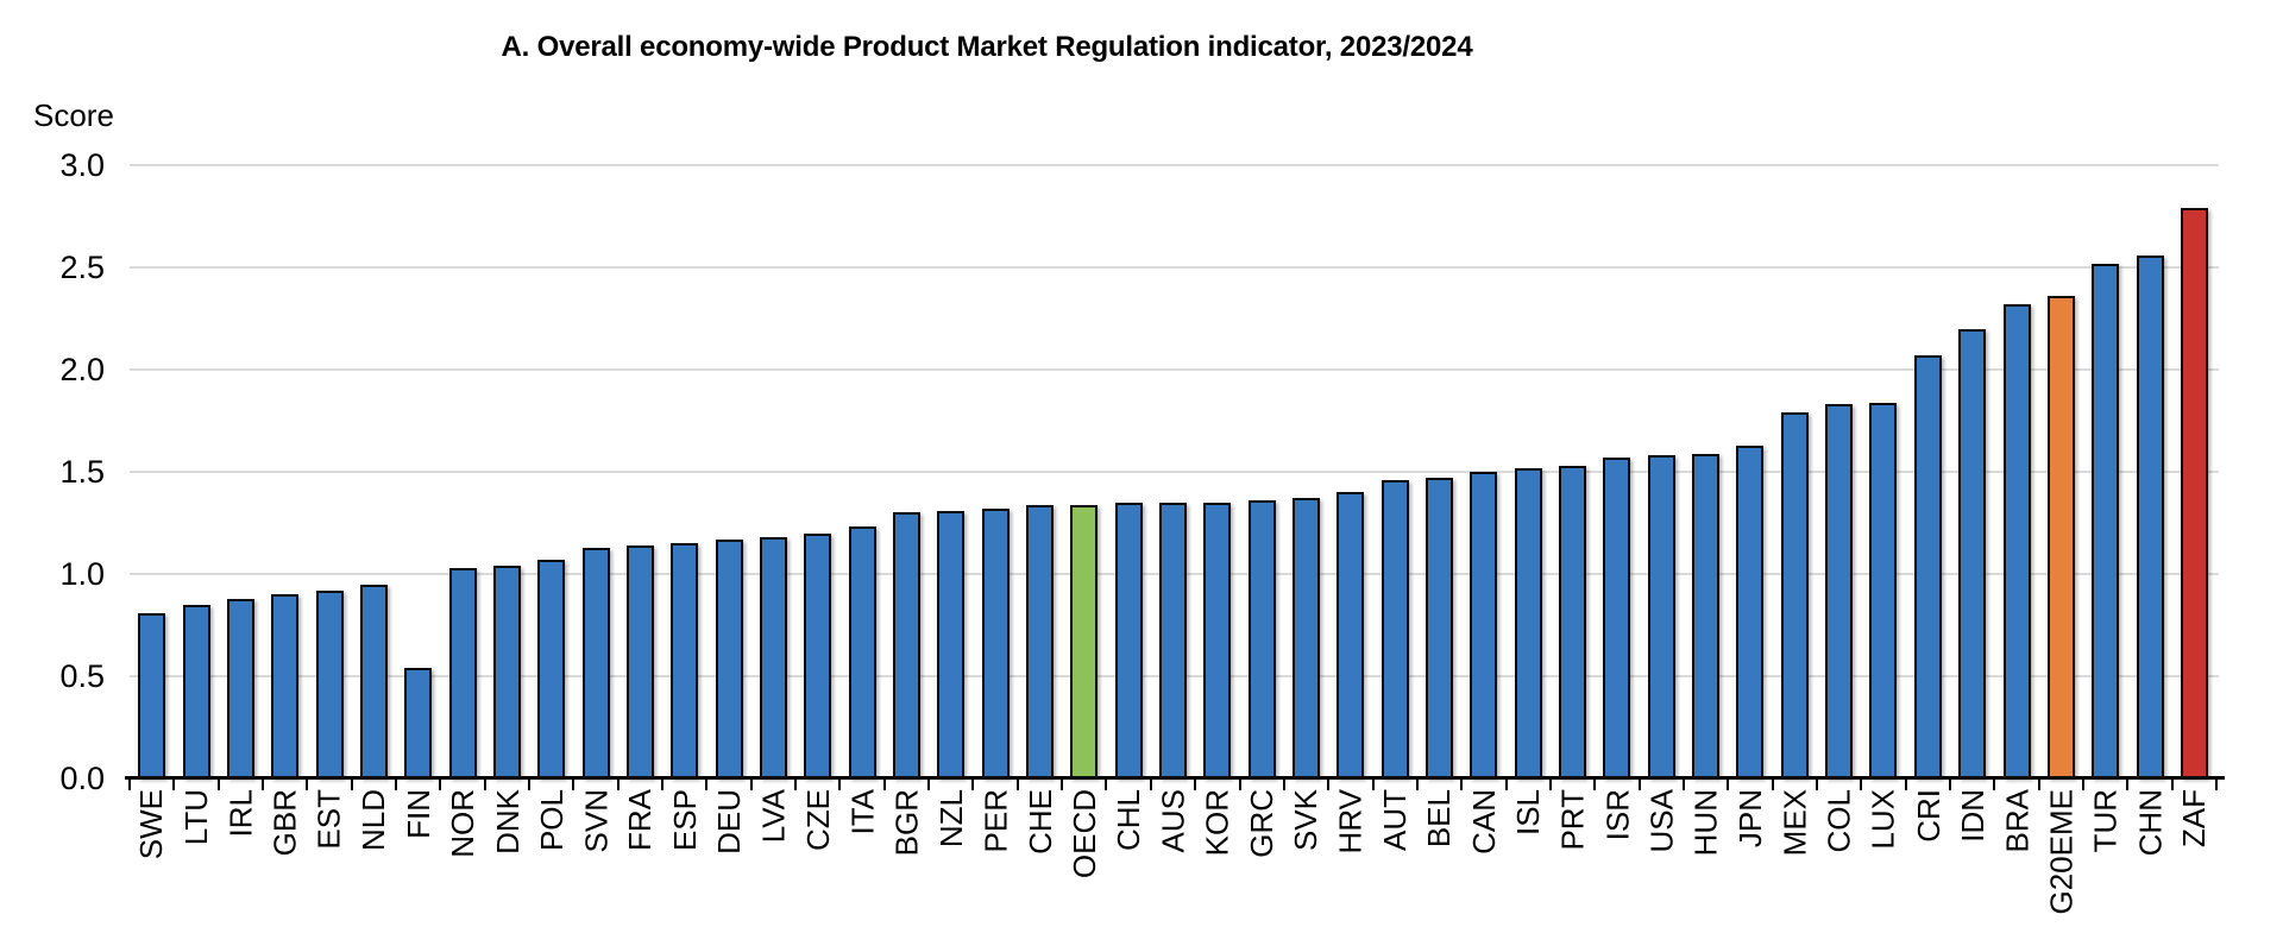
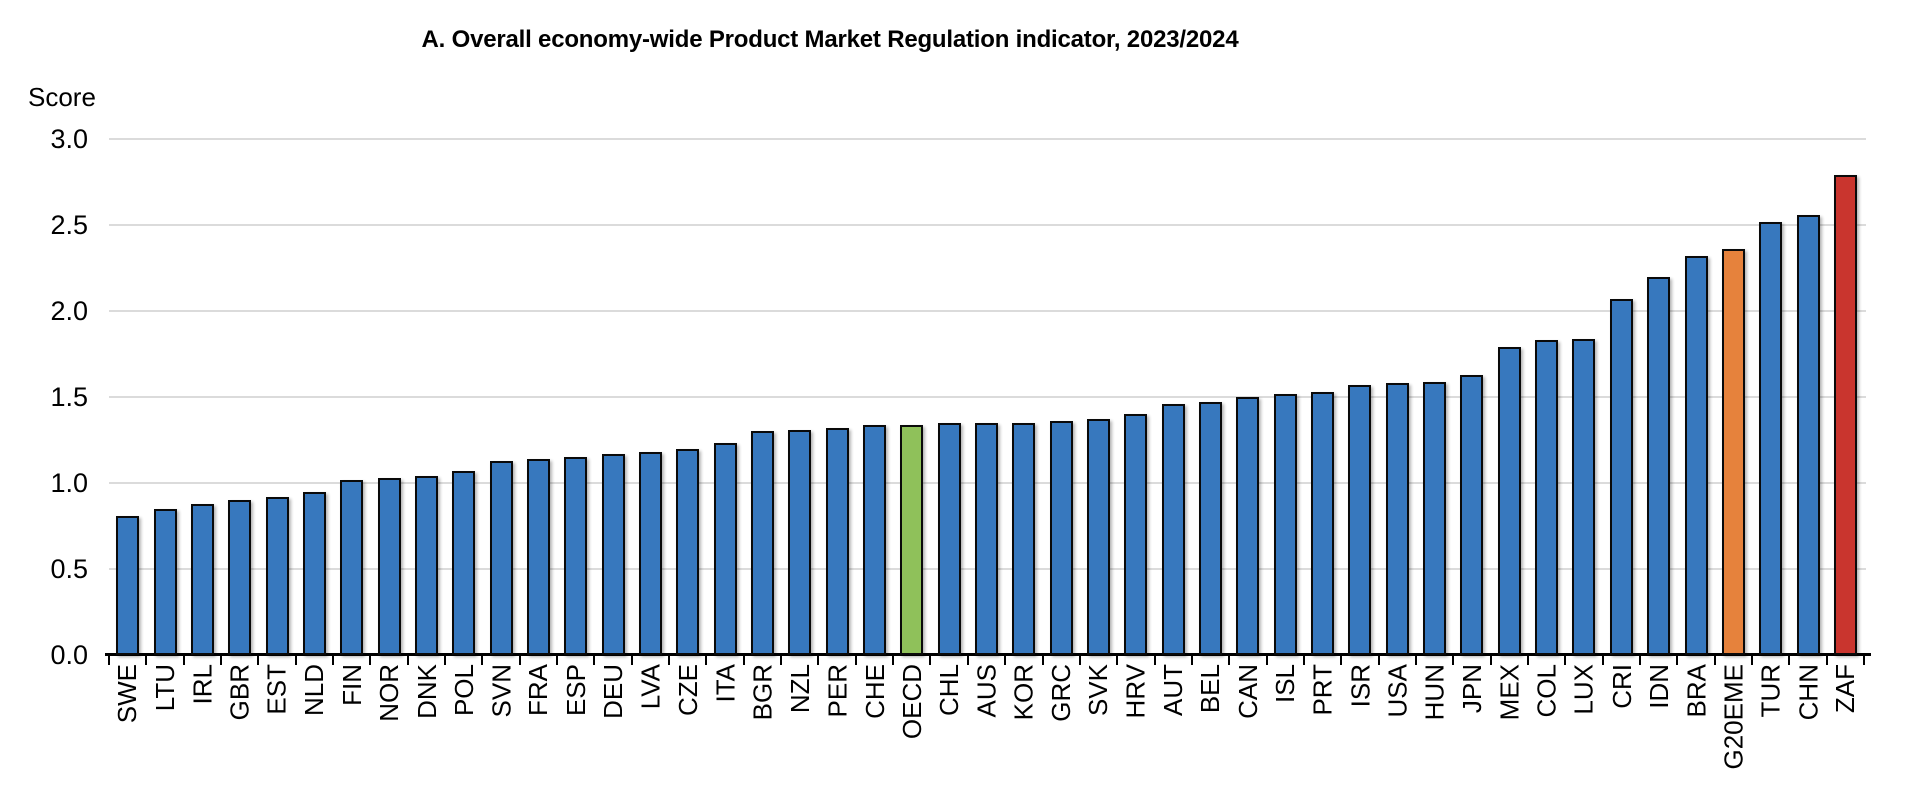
FIN: 0.54 -> 1.02
